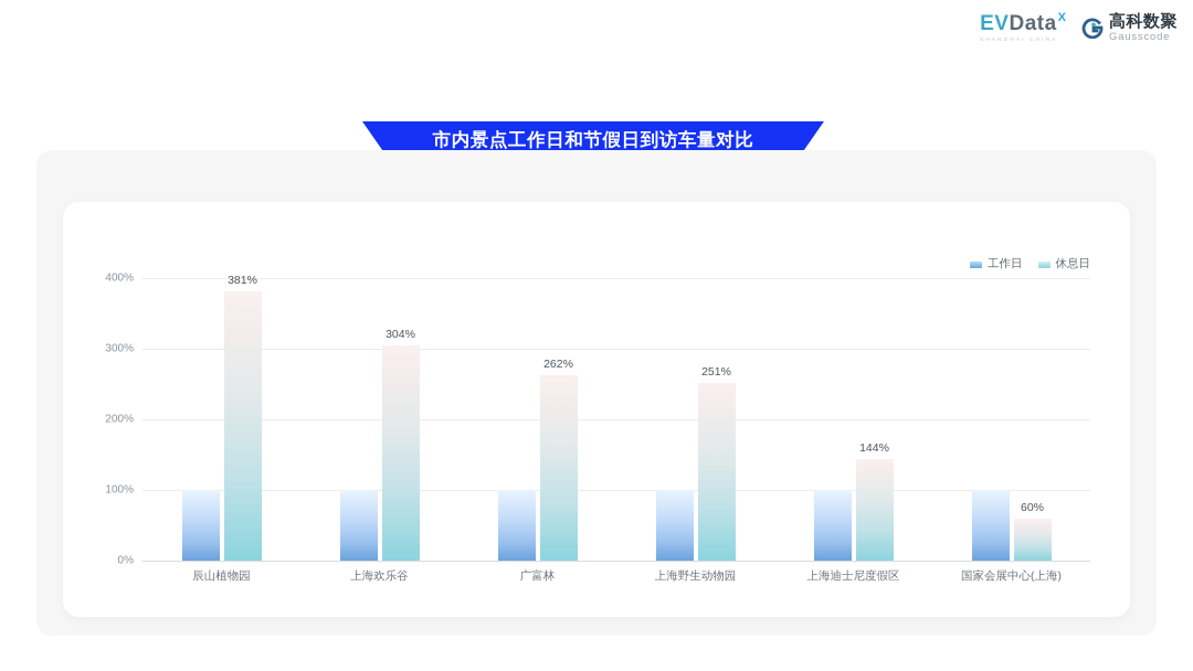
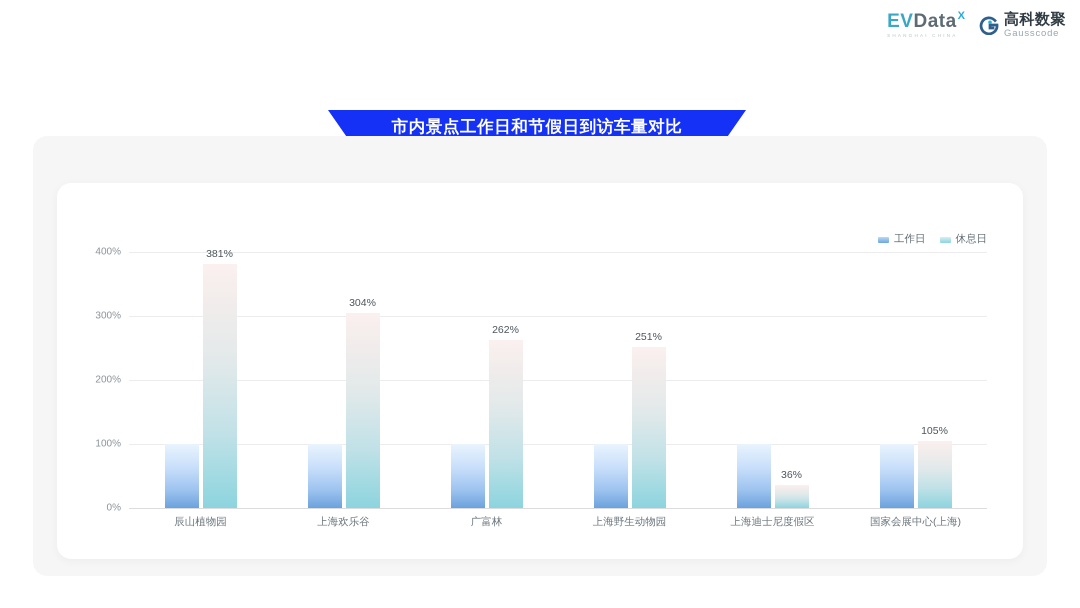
休息日/上海迪士尼度假区: 144% -> 36%
休息日/国家会展中心(上海): 60% -> 105%
